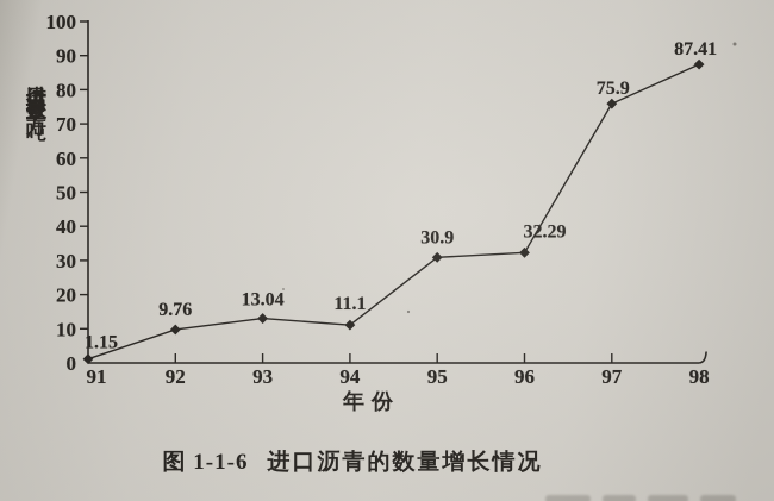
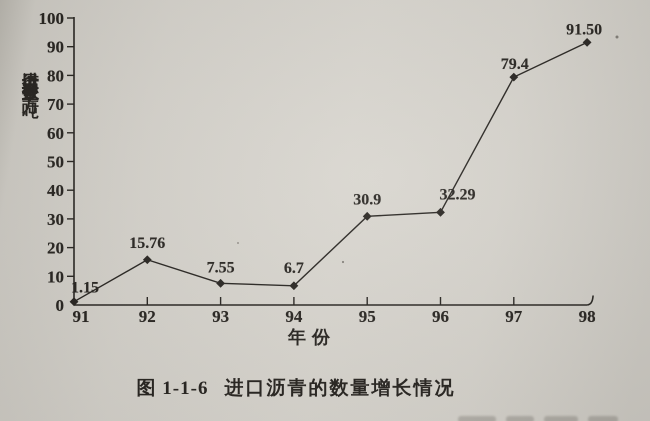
92: 9.76 -> 15.76
93: 13.04 -> 7.55
94: 11.1 -> 6.7
97: 75.9 -> 79.4
98: 87.41 -> 91.50
